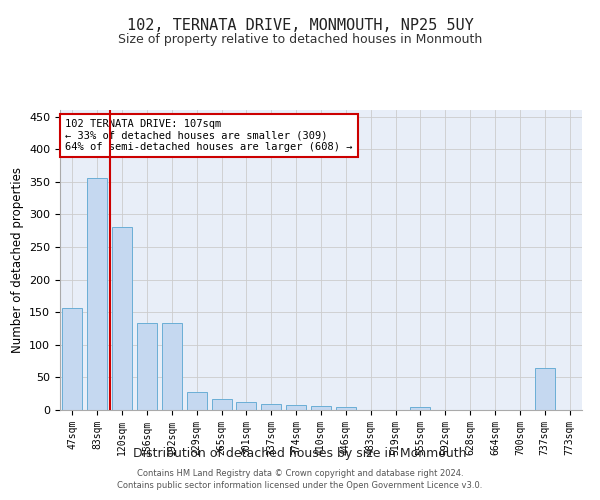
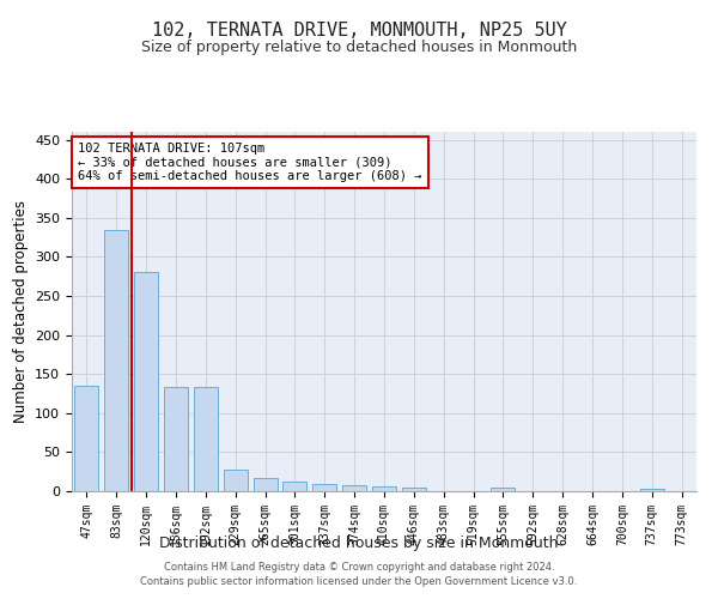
47sqm: 156 -> 135
83sqm: 356 -> 335
737sqm: 64 -> 3
